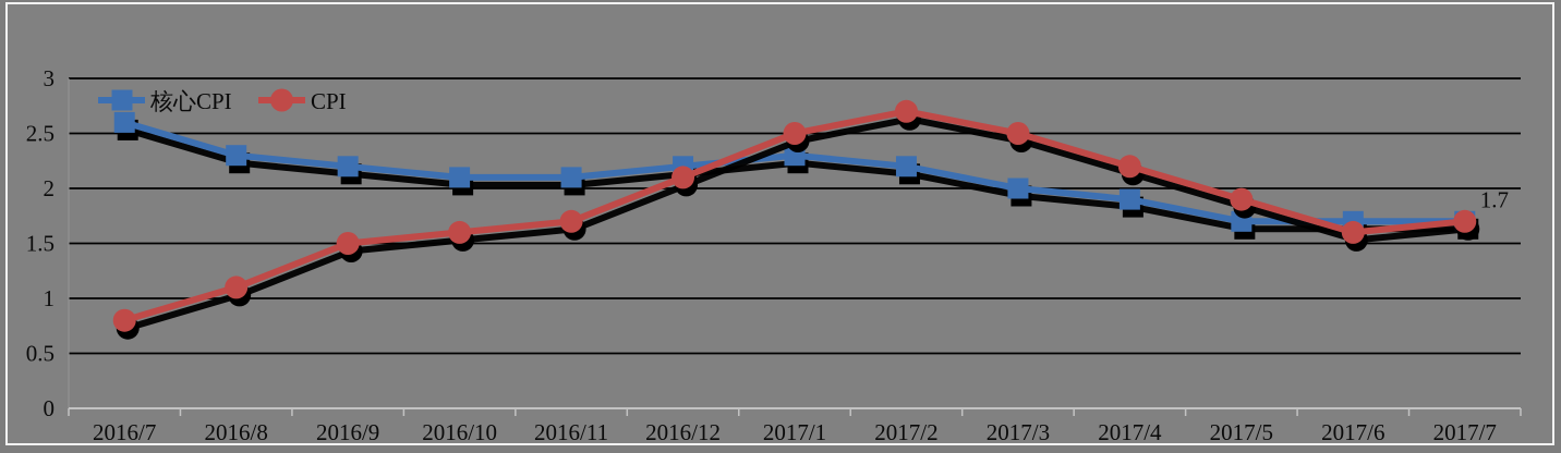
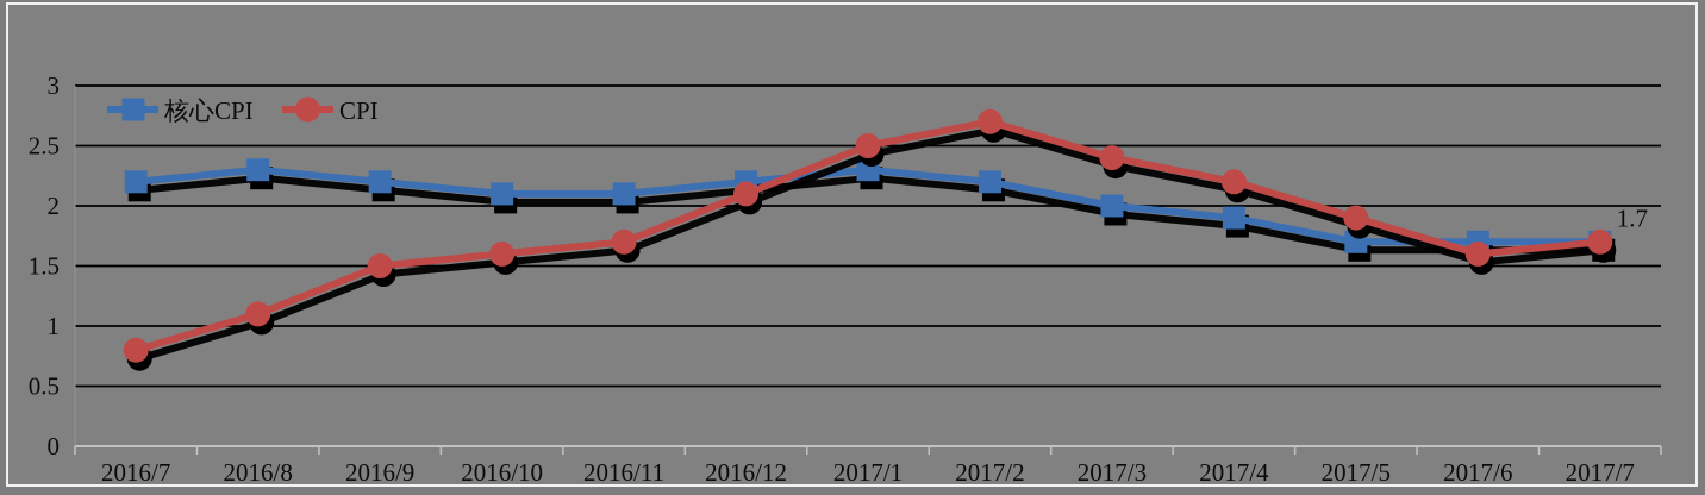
核心CPI/2016/7: 2.6 -> 2.2
CPI/2017/3: 2.5 -> 2.4
